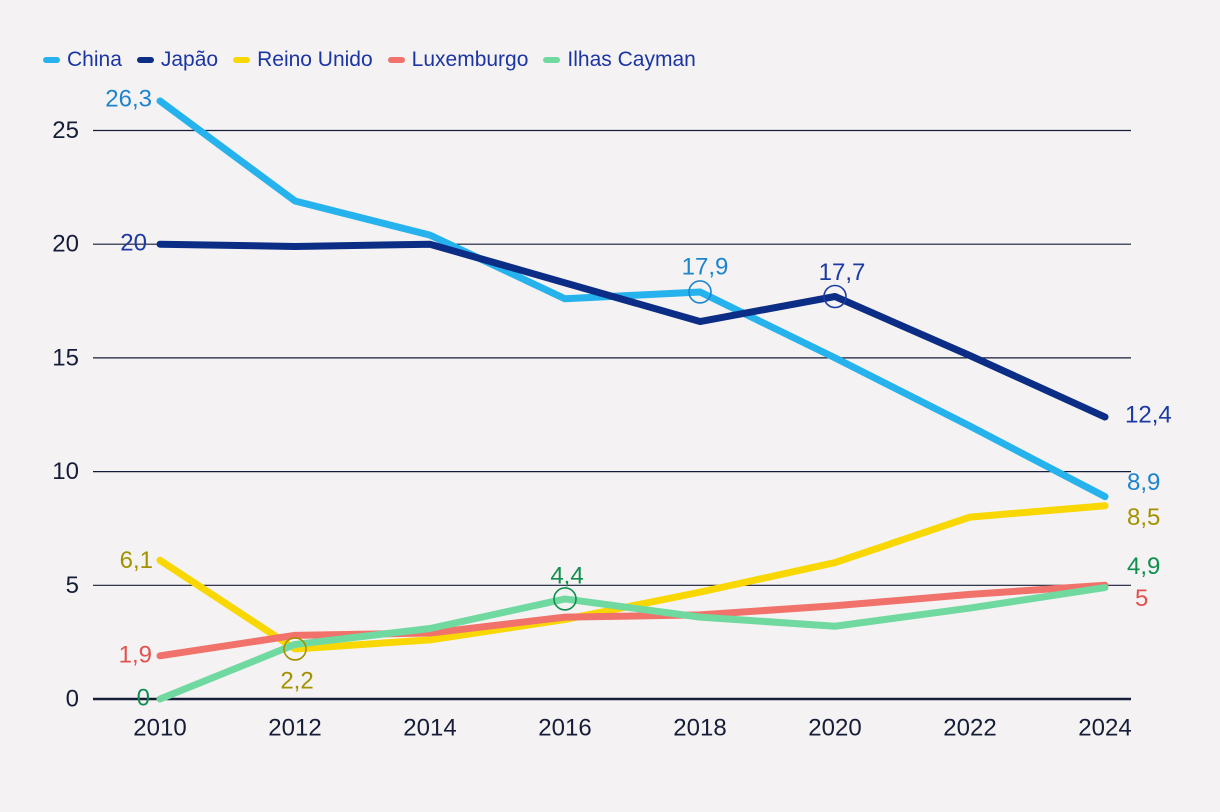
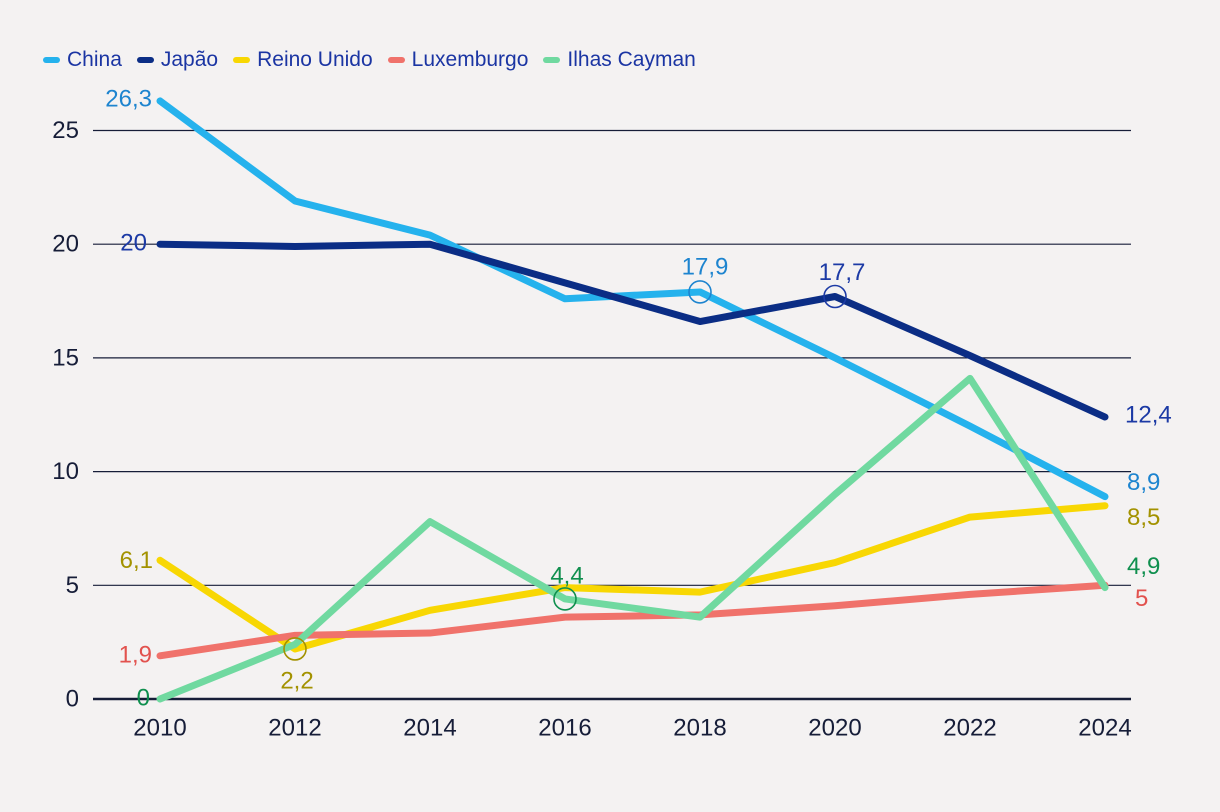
Reino Unido/2014: 2.6 -> 3.9
Ilhas Cayman/2014: 3.1 -> 7.8
Reino Unido/2016: 3.5 -> 4.9
Ilhas Cayman/2020: 3.2 -> 9.0
Ilhas Cayman/2022: 4.0 -> 14.1
